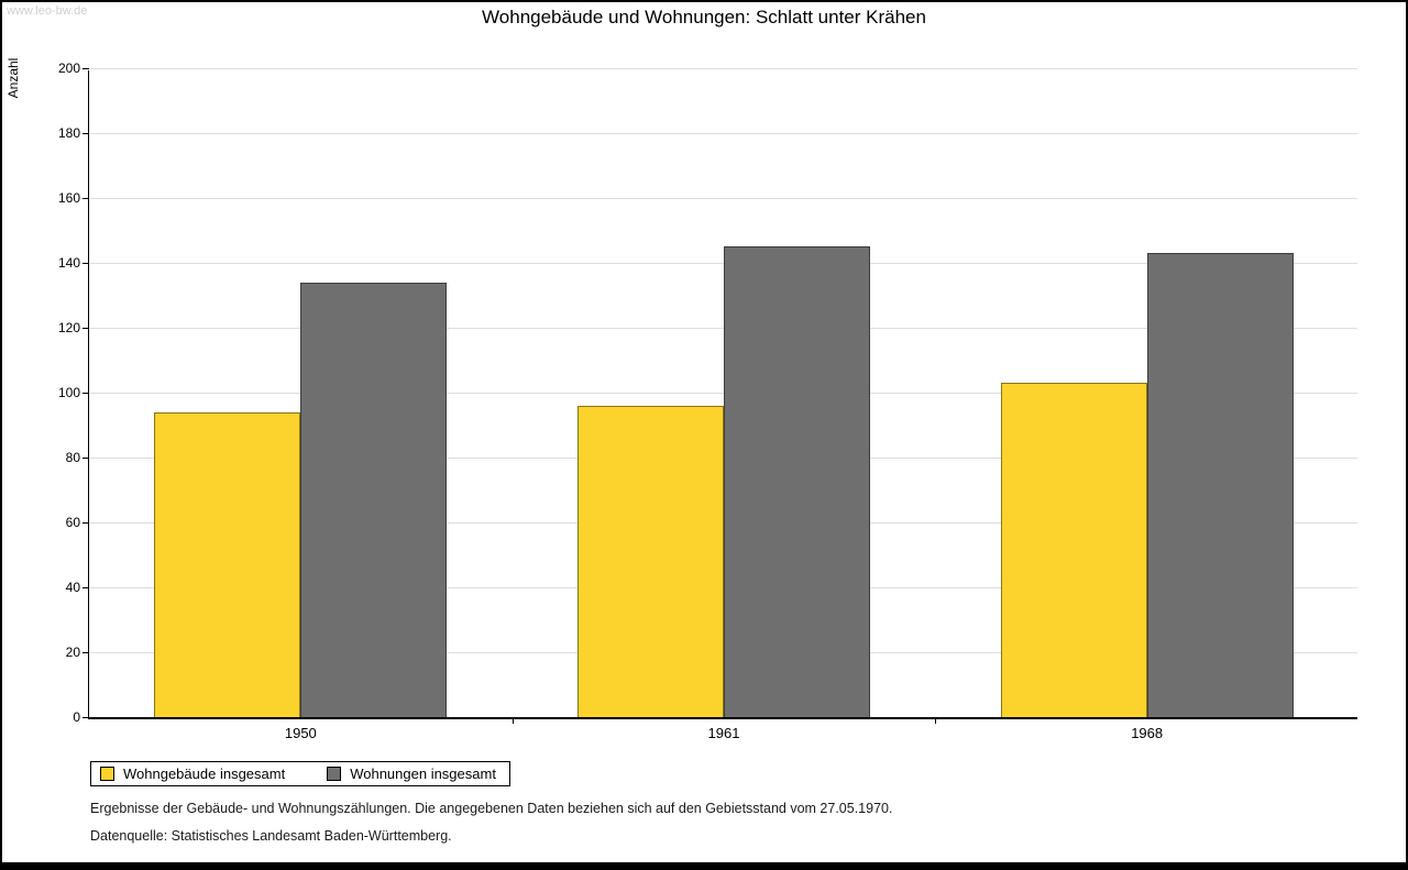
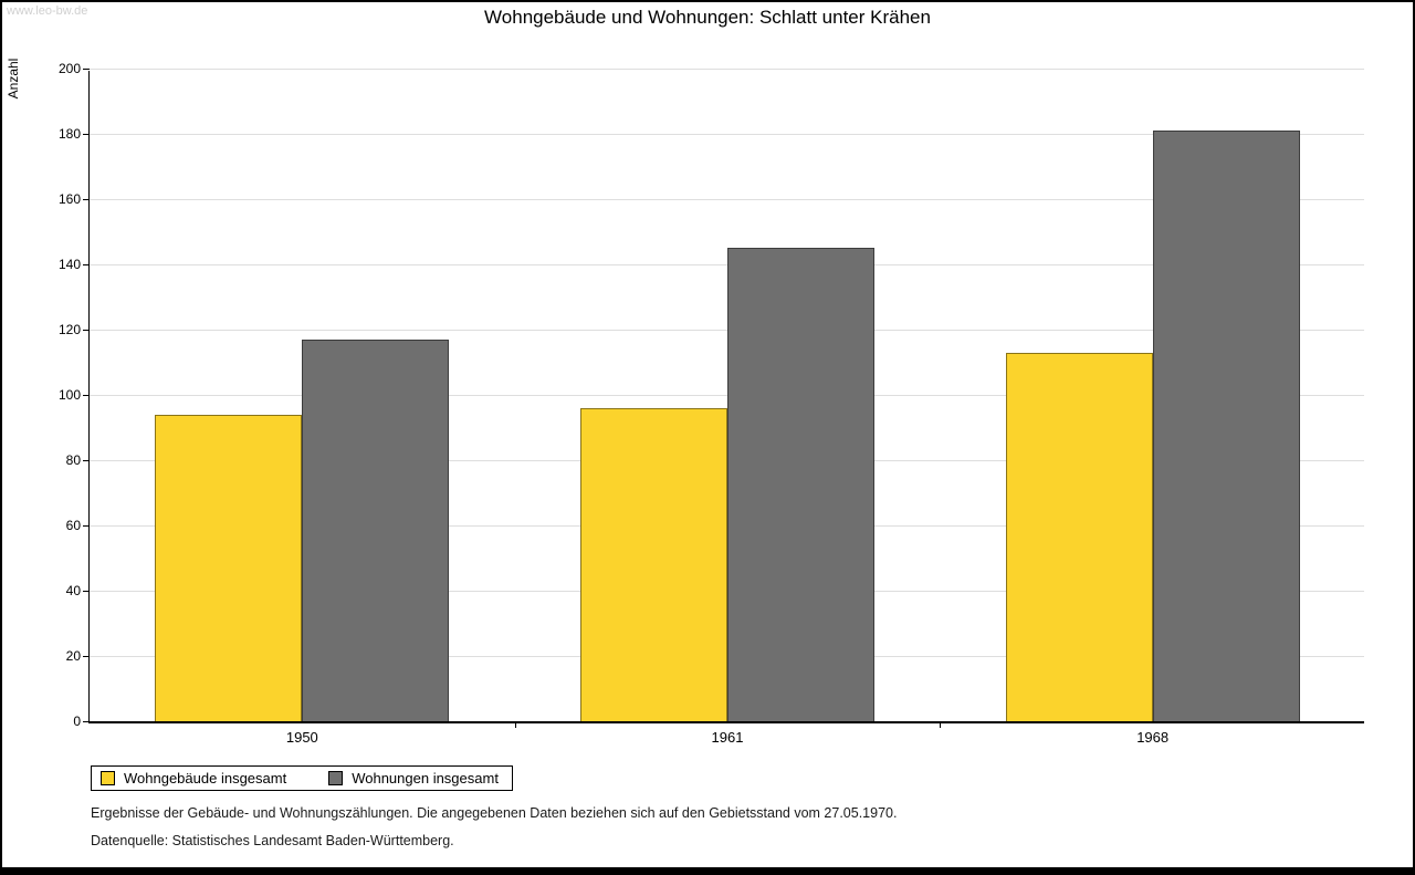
Wohnungen insgesamt/1950: 134 -> 117
Wohngebäude insgesamt/1968: 103 -> 113
Wohnungen insgesamt/1968: 143 -> 181
